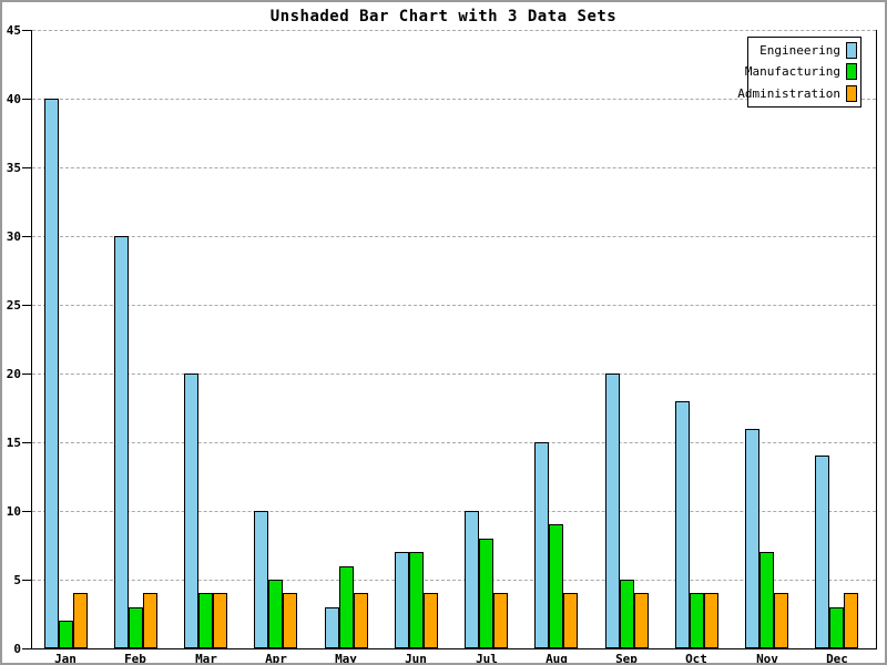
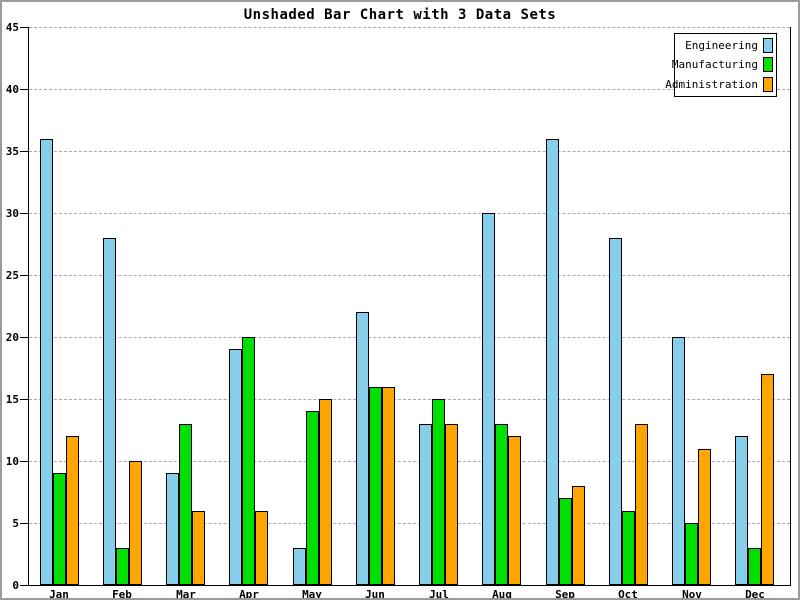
Engineering/Jan: 40 -> 36
Manufacturing/Jan: 2 -> 9
Administration/Jan: 4 -> 12
Engineering/Feb: 30 -> 28
Administration/Feb: 4 -> 10
Engineering/Mar: 20 -> 9
Manufacturing/Mar: 4 -> 13
Administration/Mar: 4 -> 6
Engineering/Apr: 10 -> 19
Manufacturing/Apr: 5 -> 20
Administration/Apr: 4 -> 6
Manufacturing/May: 6 -> 14
Administration/May: 4 -> 15
Engineering/Jun: 7 -> 22
Manufacturing/Jun: 7 -> 16
Administration/Jun: 4 -> 16
Engineering/Jul: 10 -> 13
Manufacturing/Jul: 8 -> 15
Administration/Jul: 4 -> 13
Engineering/Aug: 15 -> 30
Manufacturing/Aug: 9 -> 13
Administration/Aug: 4 -> 12
Engineering/Sep: 20 -> 36
Manufacturing/Sep: 5 -> 7
Administration/Sep: 4 -> 8
Engineering/Oct: 18 -> 28
Manufacturing/Oct: 4 -> 6
Administration/Oct: 4 -> 13
Engineering/Nov: 16 -> 20
Manufacturing/Nov: 7 -> 5
Administration/Nov: 4 -> 11
Engineering/Dec: 14 -> 12
Administration/Dec: 4 -> 17
